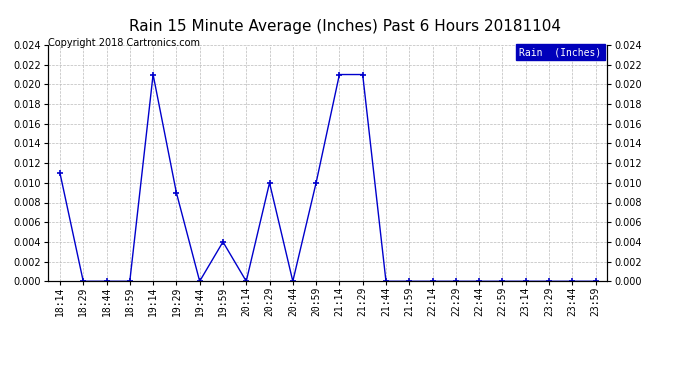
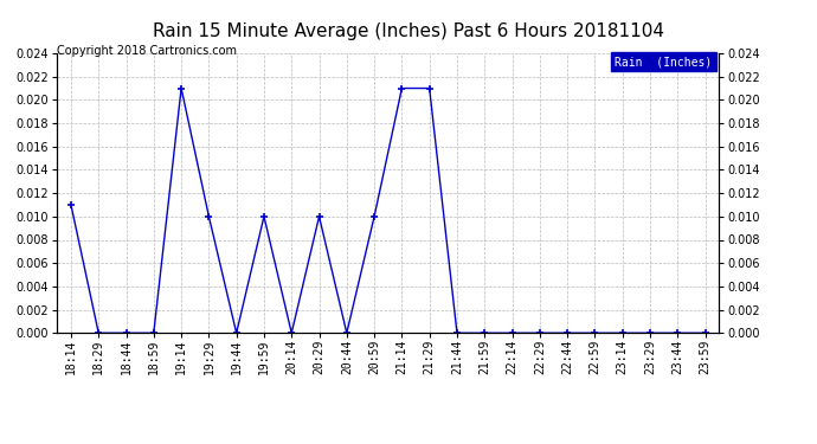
19:29: 0.009 -> 0.010
19:59: 0.004 -> 0.010
